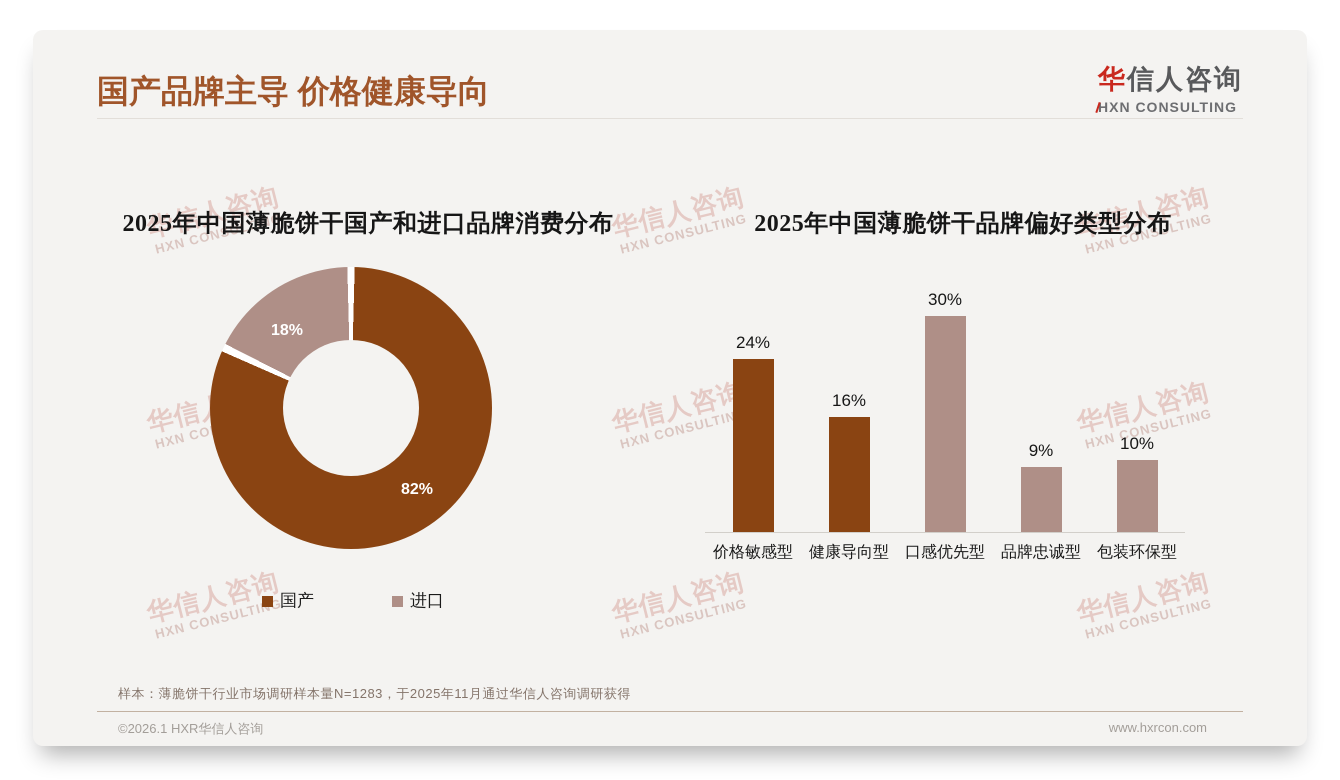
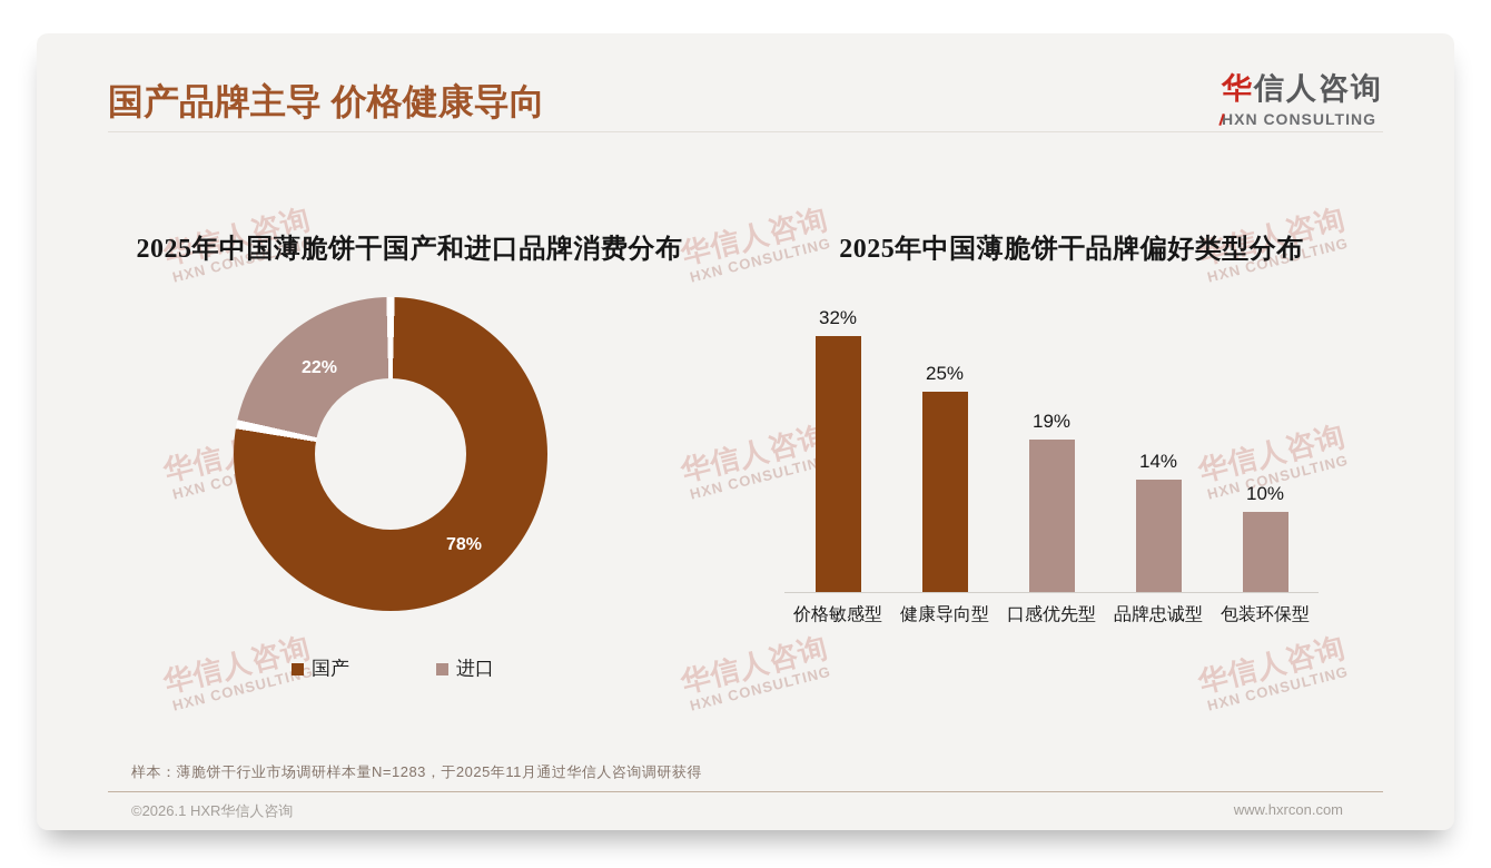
2025年中国薄脆饼干国产和进口品牌消费分布/国产: 82% -> 78%
2025年中国薄脆饼干国产和进口品牌消费分布/进口: 18% -> 22%
2025年中国薄脆饼干品牌偏好类型分布/价格敏感型: 24% -> 32%
2025年中国薄脆饼干品牌偏好类型分布/健康导向型: 16% -> 25%
2025年中国薄脆饼干品牌偏好类型分布/口感优先型: 30% -> 19%
2025年中国薄脆饼干品牌偏好类型分布/品牌忠诚型: 9% -> 14%
